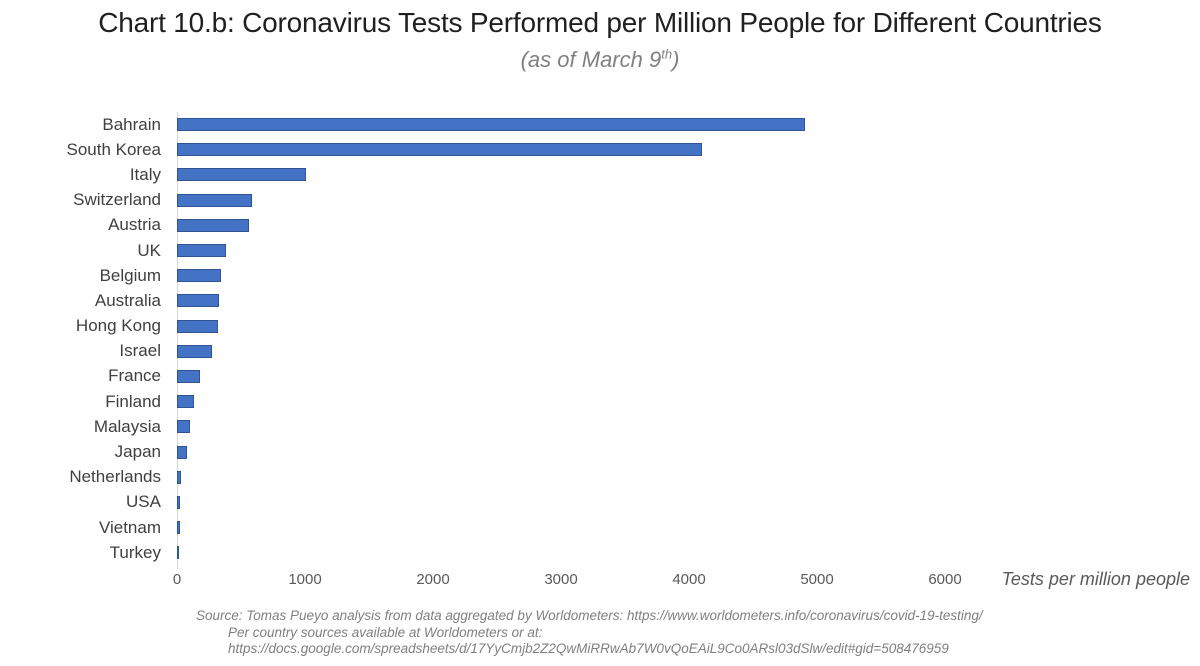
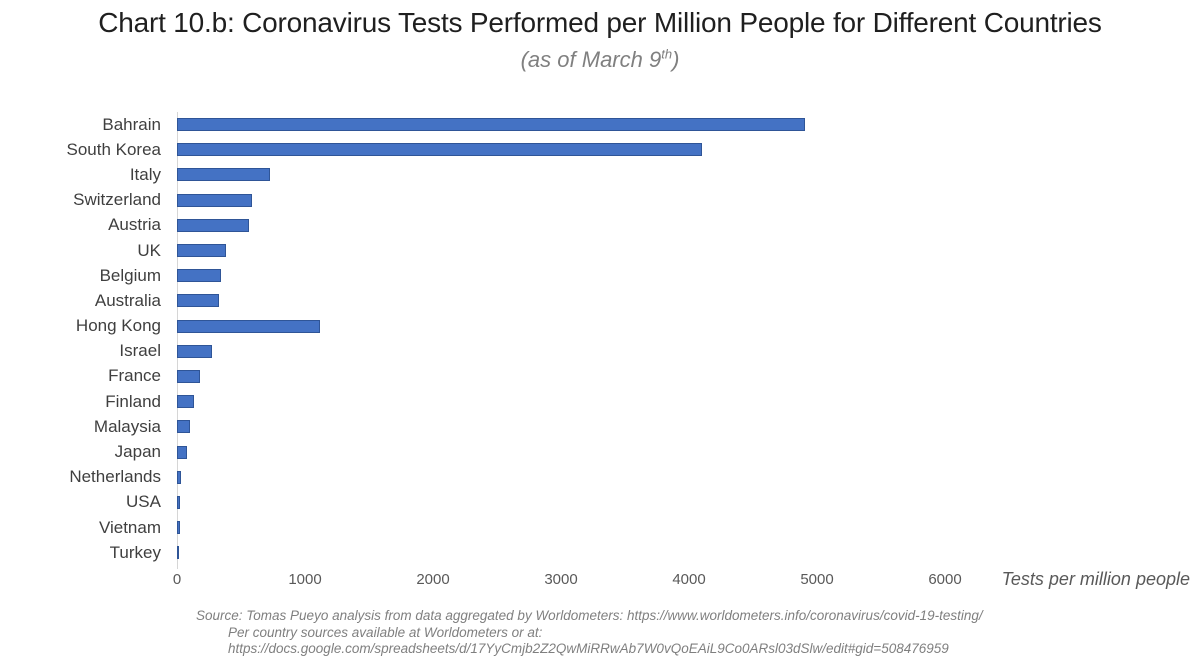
Italy: 1000 -> 730
Hong Kong: 320 -> 1120
